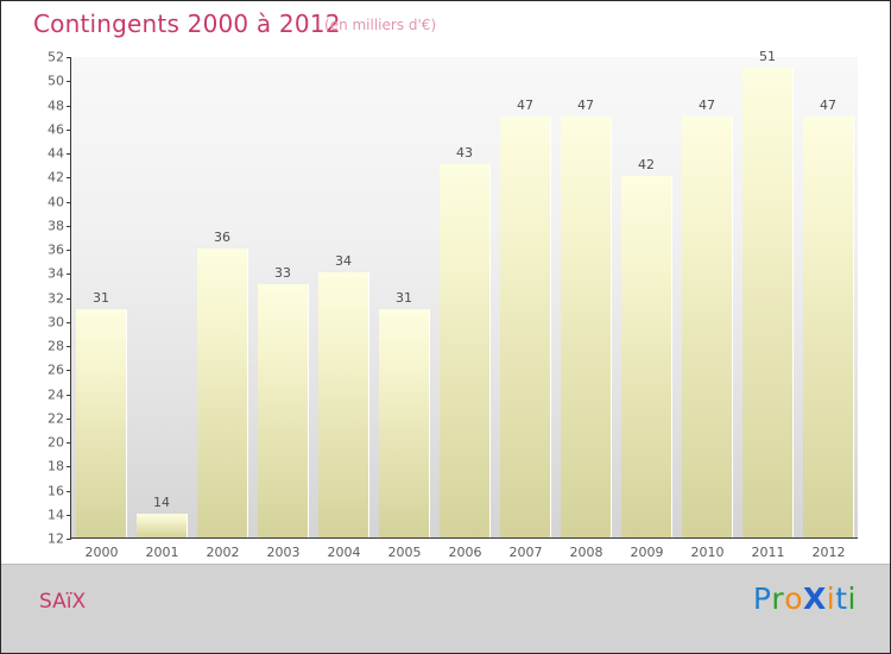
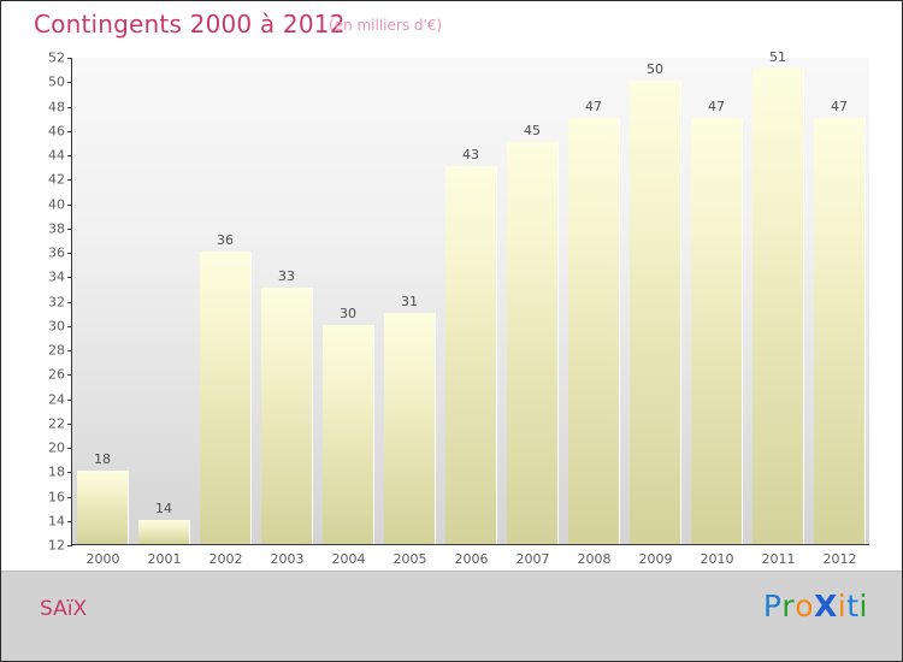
2000: 31 -> 18
2004: 34 -> 30
2007: 47 -> 45
2009: 42 -> 50
